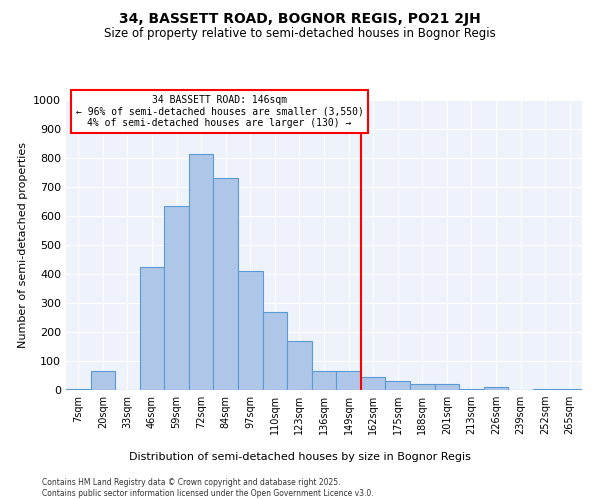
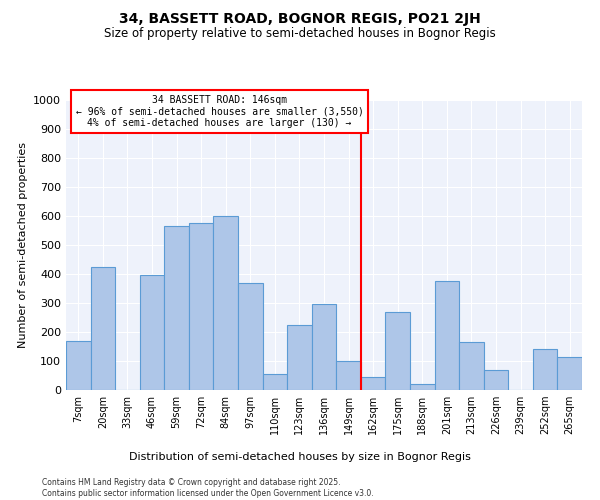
7sqm: 5 -> 170
20sqm: 65 -> 425
46sqm: 425 -> 395
59sqm: 635 -> 565
72sqm: 815 -> 575
84sqm: 730 -> 600
97sqm: 410 -> 370
110sqm: 270 -> 55
123sqm: 170 -> 225
136sqm: 65 -> 295
149sqm: 65 -> 100
175sqm: 30 -> 270
201sqm: 20 -> 375
213sqm: 5 -> 165
226sqm: 10 -> 70
252sqm: 5 -> 140
265sqm: 5 -> 115
